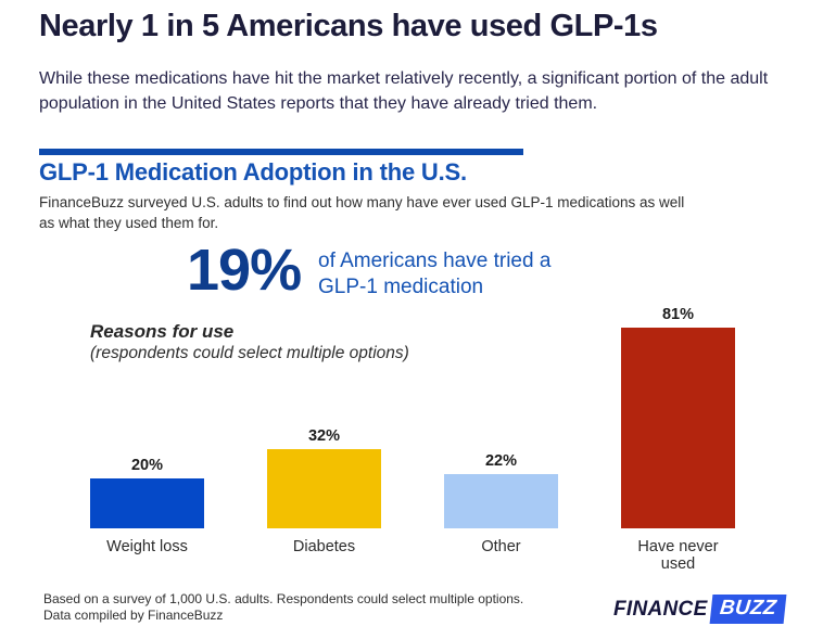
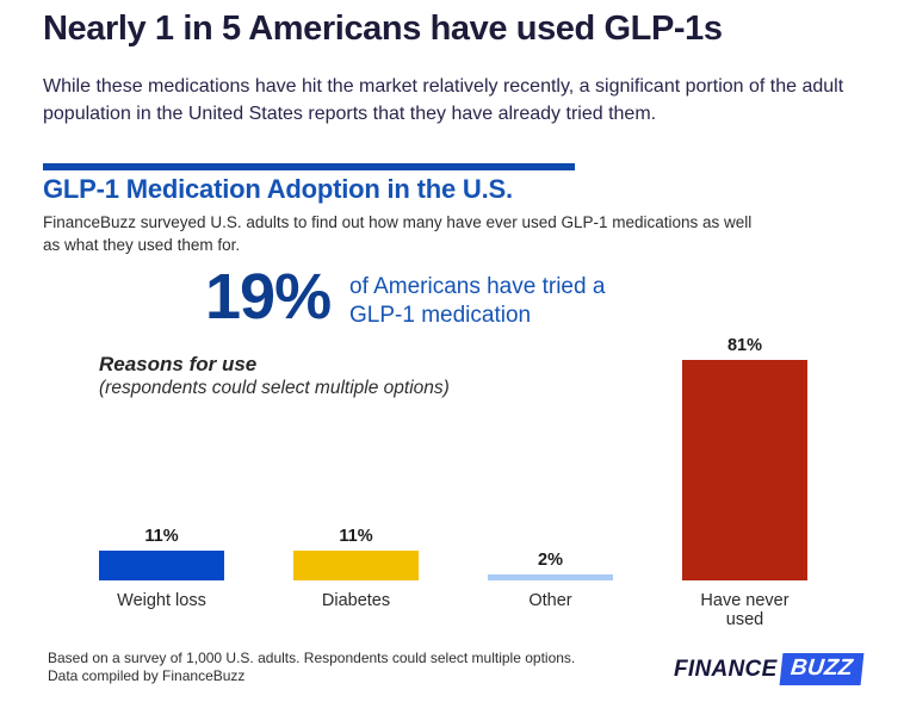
Weight loss: 20% -> 11%
Diabetes: 32% -> 11%
Other: 22% -> 2%
